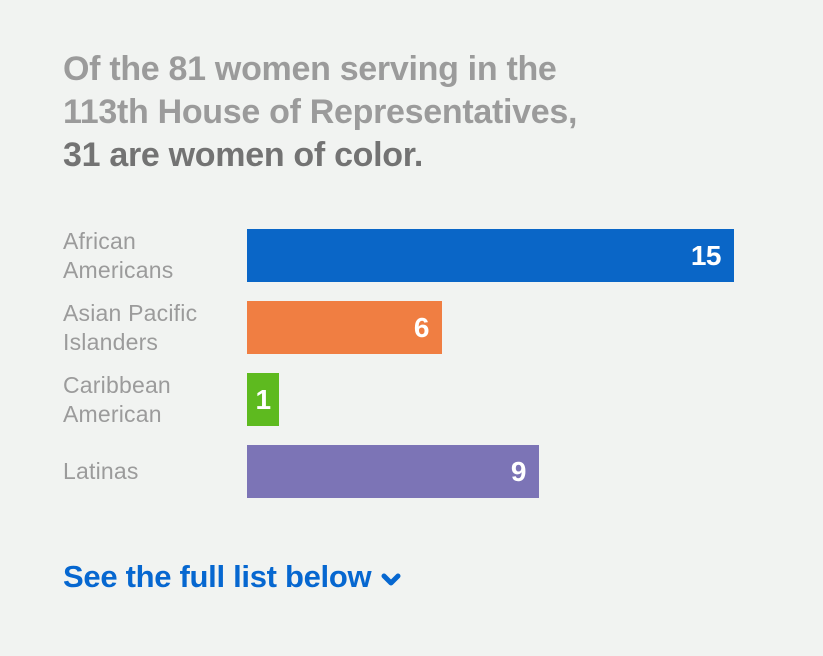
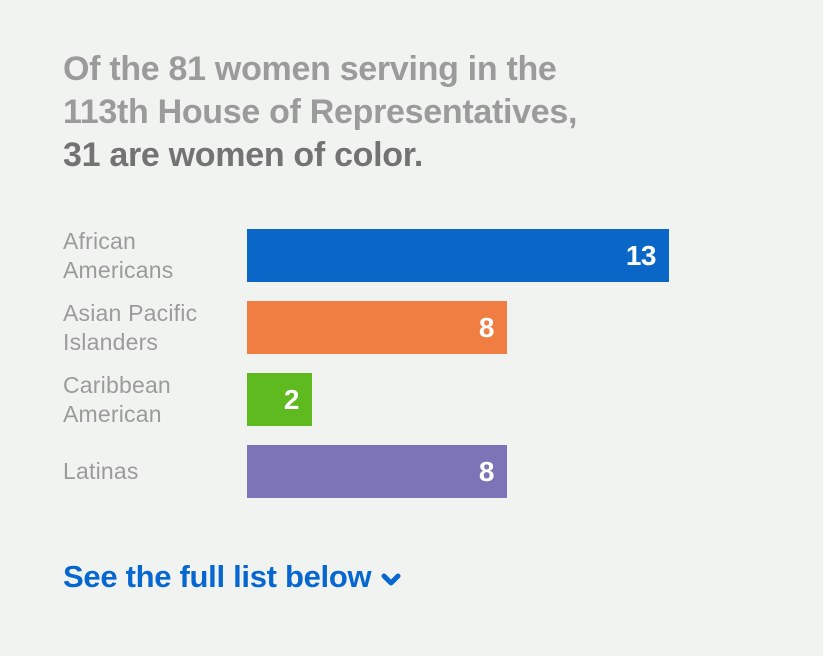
African Americans: 15 -> 13
Asian Pacific Islanders: 6 -> 8
Caribbean American: 1 -> 2
Latinas: 9 -> 8
